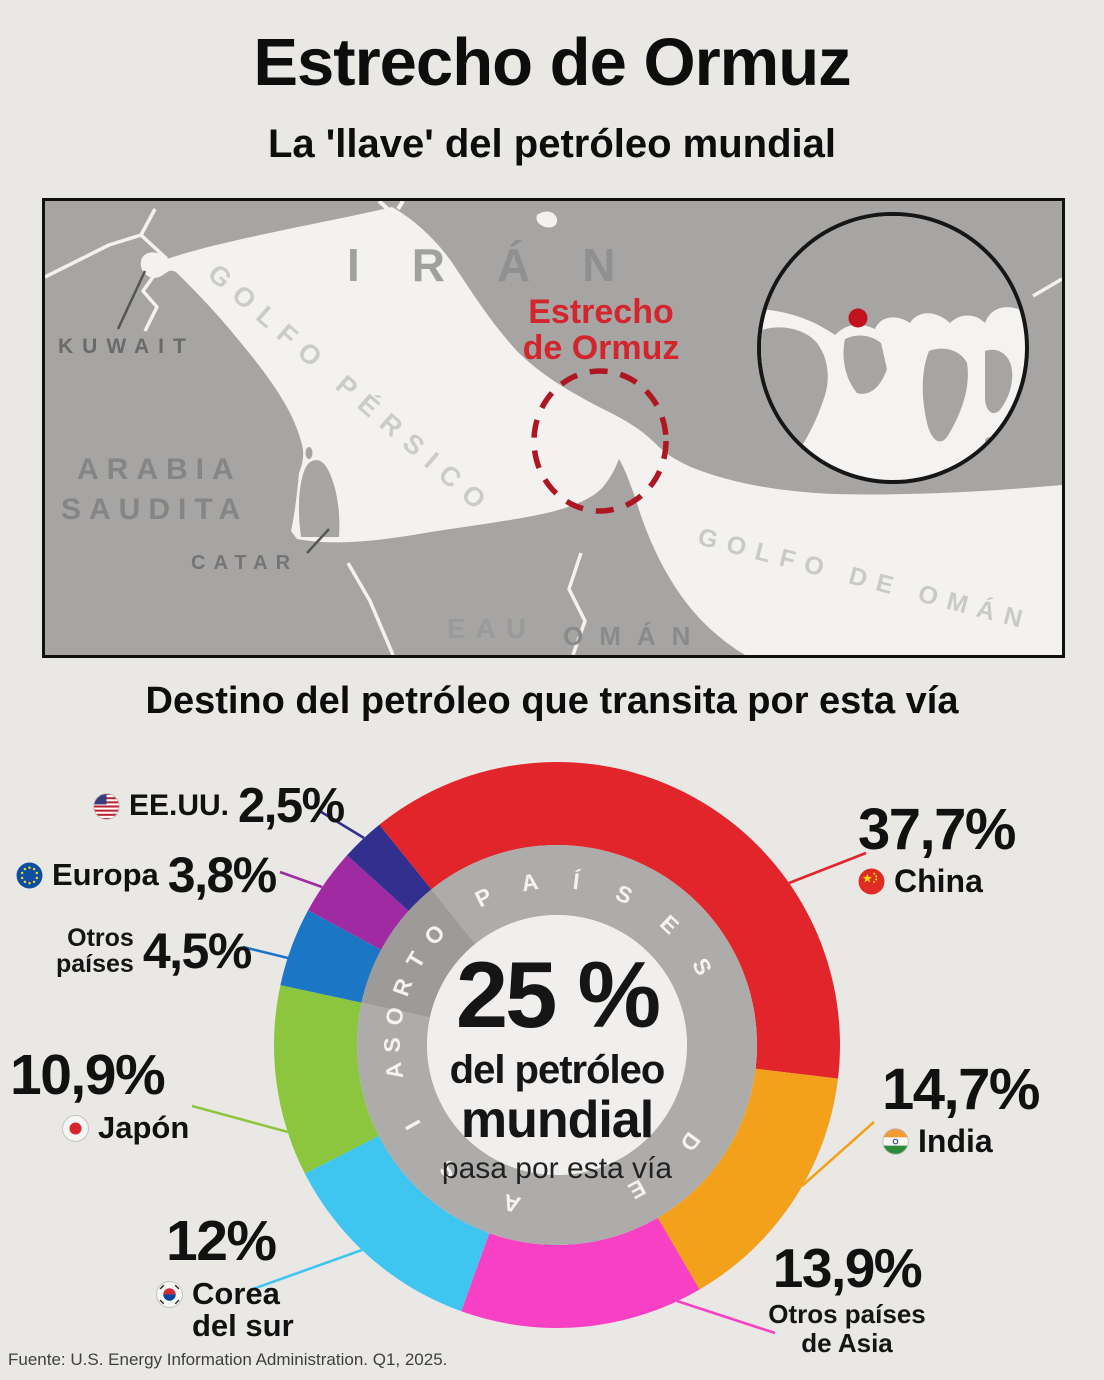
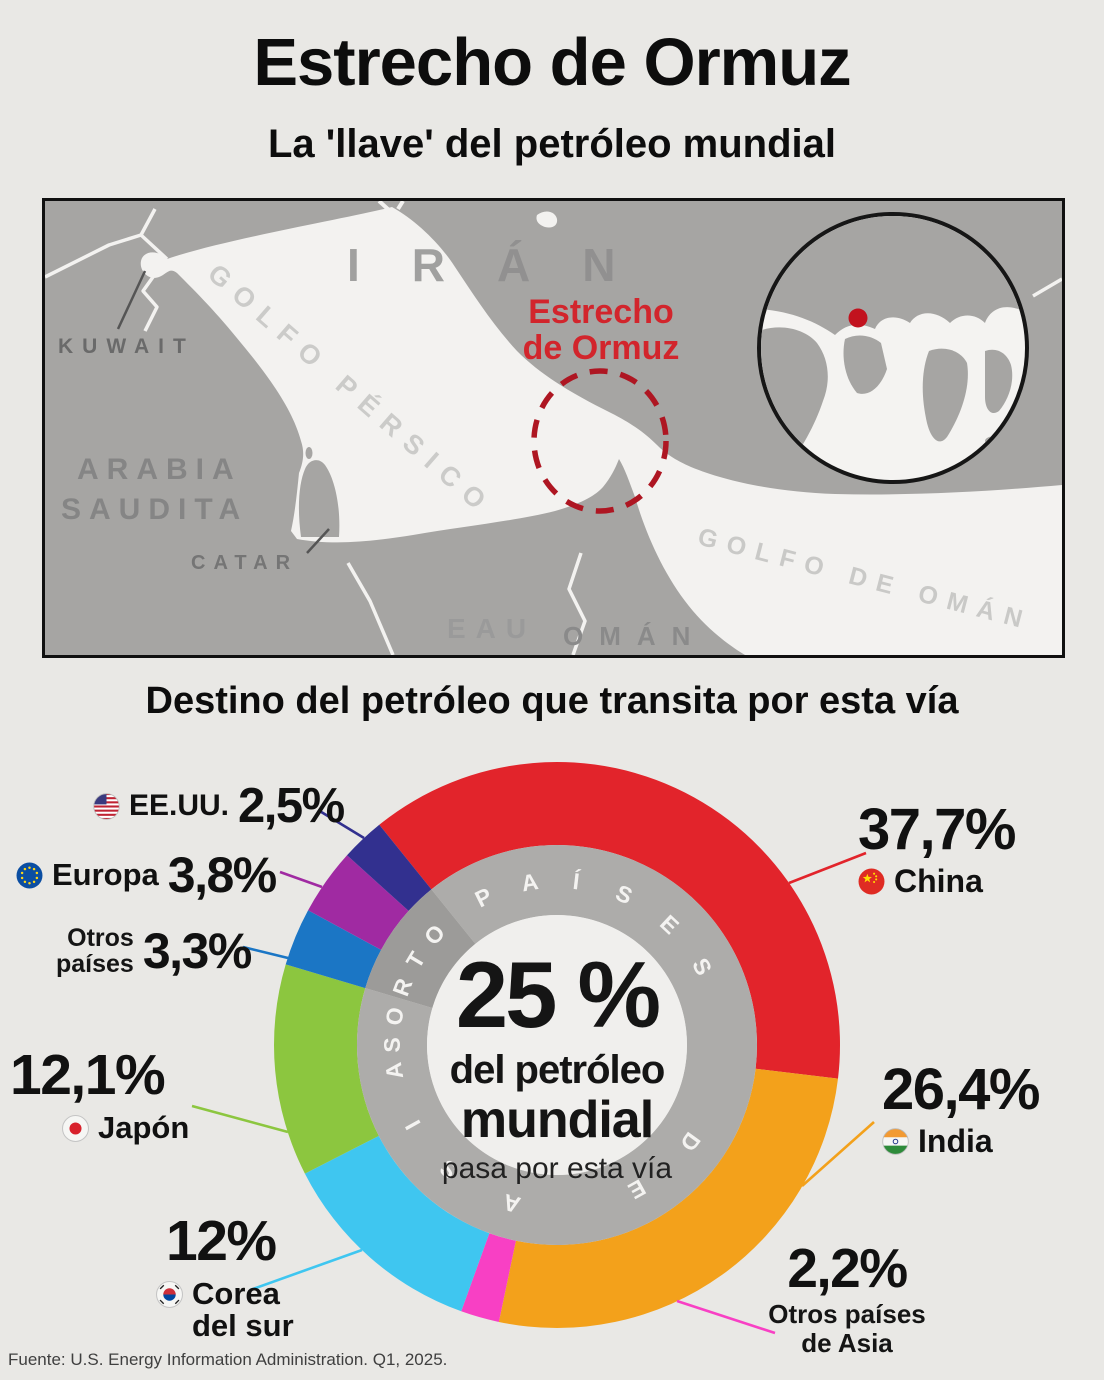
India: 14,7% -> 26,4%
Otros países de Asia: 13,9% -> 2,2%
Japón: 10,9% -> 12,1%
Otros países: 4,5% -> 3,3%
